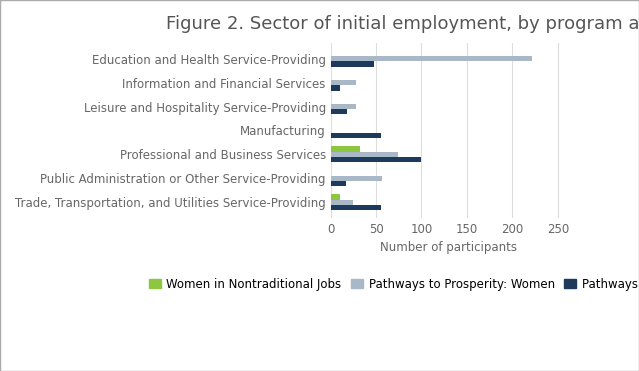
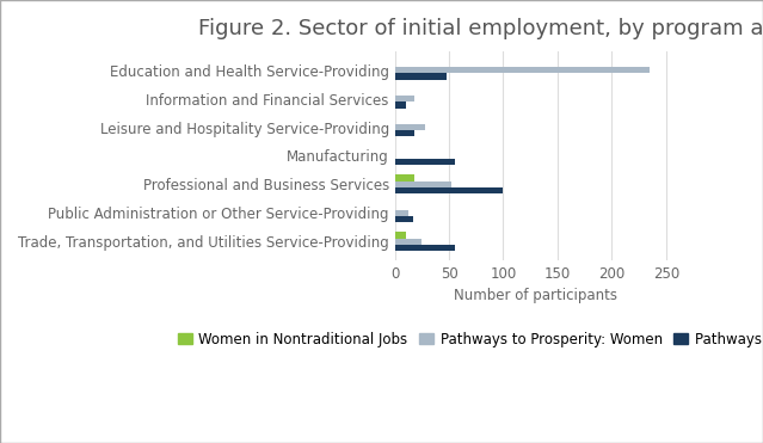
Pathways to Prosperity: Women/Education and Health Service-Providing: 222 -> 235
Pathways to Prosperity: Women/Information and Financial Services: 28 -> 18
Women in Nontraditional Jobs/Professional and Business Services: 32 -> 18
Pathways to Prosperity: Women/Professional and Business Services: 74 -> 52
Pathways to Prosperity: Women/Public Administration or Other Service-Providing: 56 -> 13
